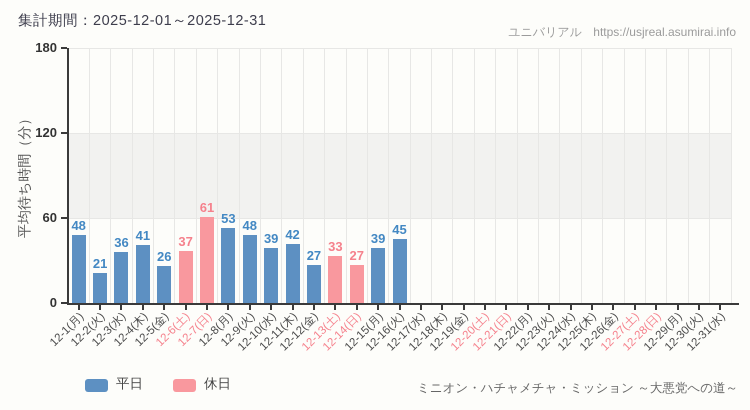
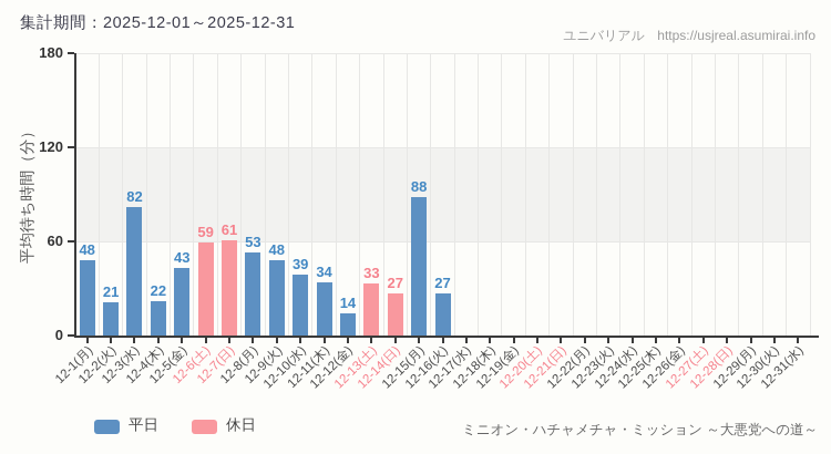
12-3(水): 36 -> 82
12-4(木): 41 -> 22
12-5(金): 26 -> 43
12-6(土): 37 -> 59
12-11(木): 42 -> 34
12-12(金): 27 -> 14
12-15(月): 39 -> 88
12-16(火): 45 -> 27
